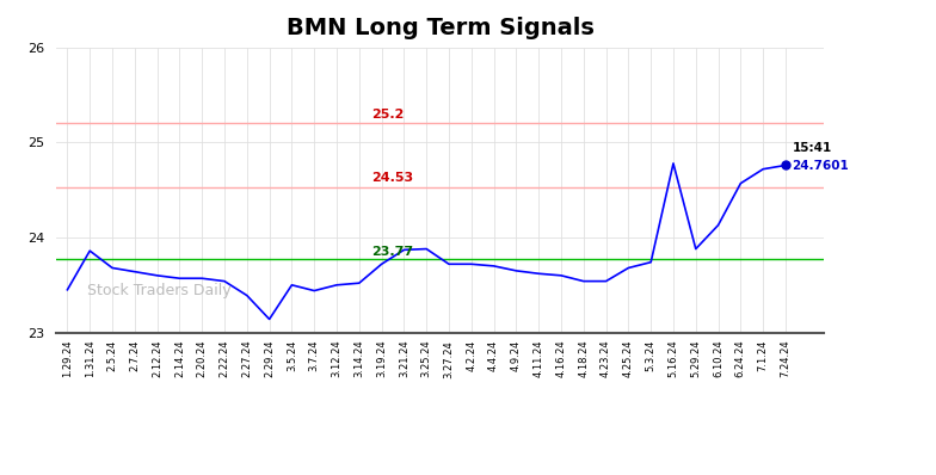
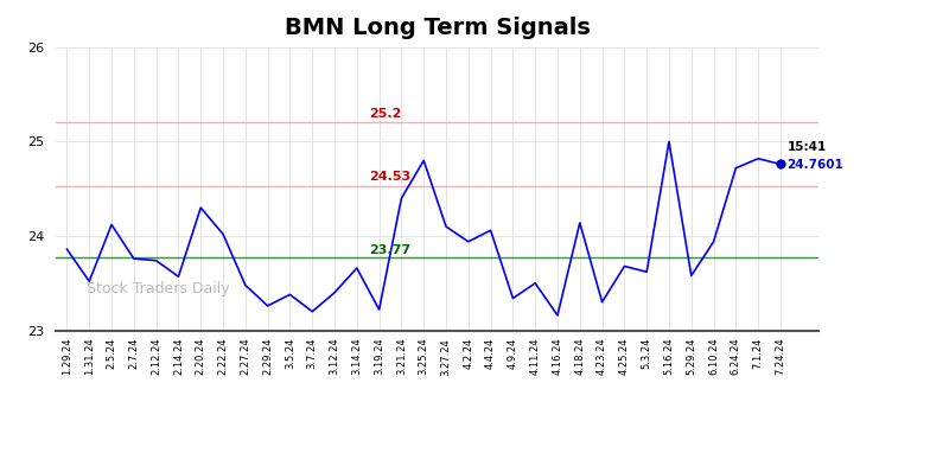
1.29.24: 23.45 -> 23.86
1.31.24: 23.86 -> 23.52
2.5.24: 23.68 -> 24.12
2.7.24: 23.64 -> 23.76
2.12.24: 23.60 -> 23.74
2.20.24: 23.57 -> 24.30
2.22.24: 23.54 -> 24.02
2.27.24: 23.39 -> 23.48
2.29.24: 23.14 -> 23.26
3.5.24: 23.50 -> 23.38
3.7.24: 23.44 -> 23.20
3.12.24: 23.50 -> 23.40
3.14.24: 23.52 -> 23.66
3.19.24: 23.72 -> 23.22
3.21.24: 23.87 -> 24.40
3.25.24: 23.88 -> 24.80
3.27.24: 23.72 -> 24.10
4.2.24: 23.72 -> 23.94
4.4.24: 23.70 -> 24.06
4.9.24: 23.65 -> 23.34
4.11.24: 23.62 -> 23.50
4.16.24: 23.60 -> 23.16
4.18.24: 23.54 -> 24.14
4.23.24: 23.54 -> 23.30
5.3.24: 23.74 -> 23.62
5.16.24: 24.78 -> 25.00
5.29.24: 23.88 -> 23.58
6.10.24: 24.13 -> 23.94
6.24.24: 24.57 -> 24.72
7.1.24: 24.72 -> 24.82
